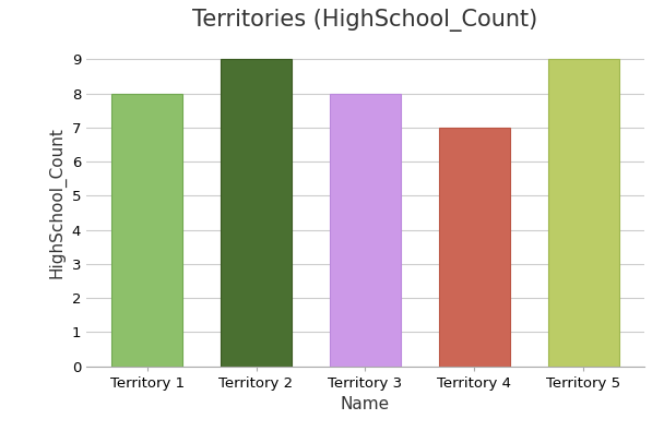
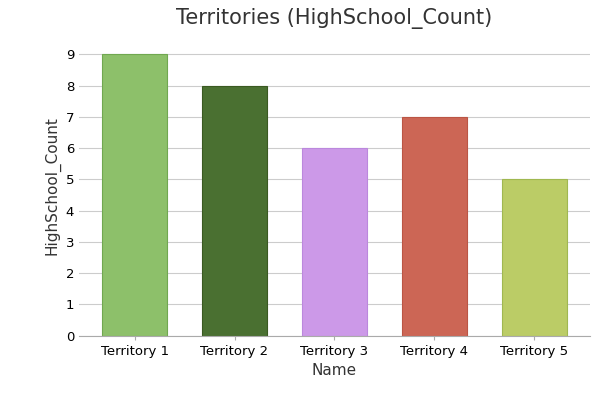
Territory 1: 8 -> 9
Territory 2: 9 -> 8
Territory 3: 8 -> 6
Territory 5: 9 -> 5
